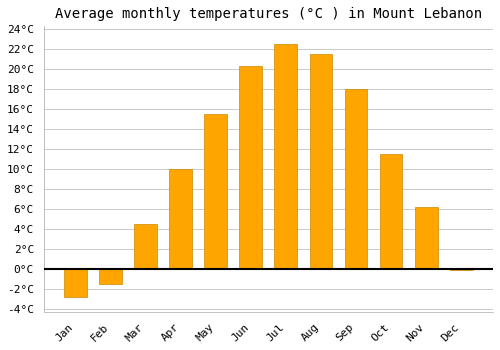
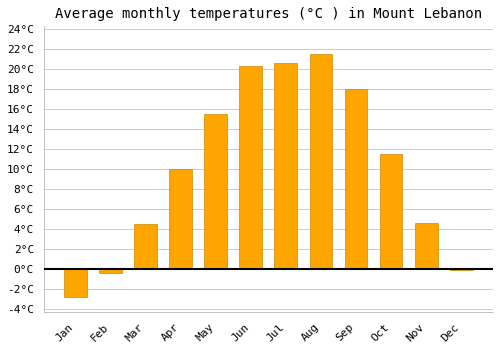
Feb: -1.5°C -> -0.4°C
Jul: 22.5°C -> 20.6°C
Nov: 6.2°C -> 4.6°C
